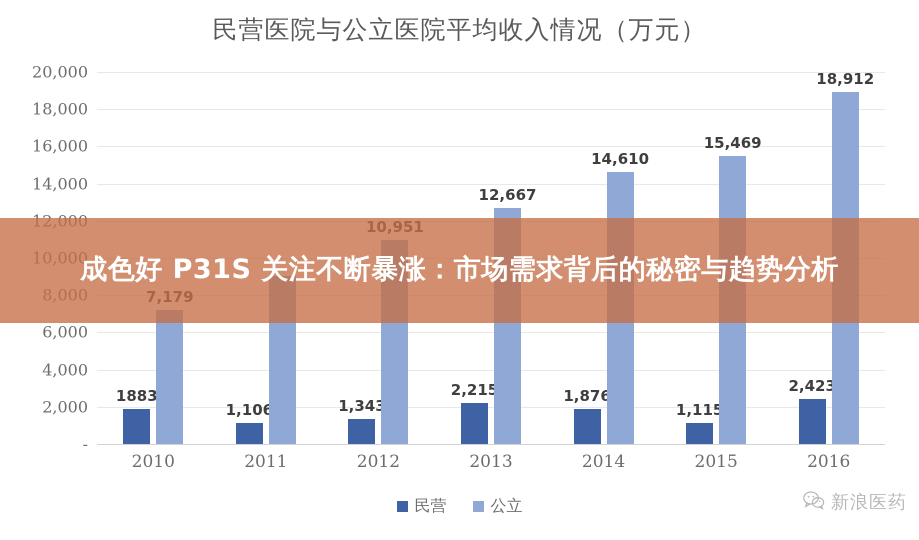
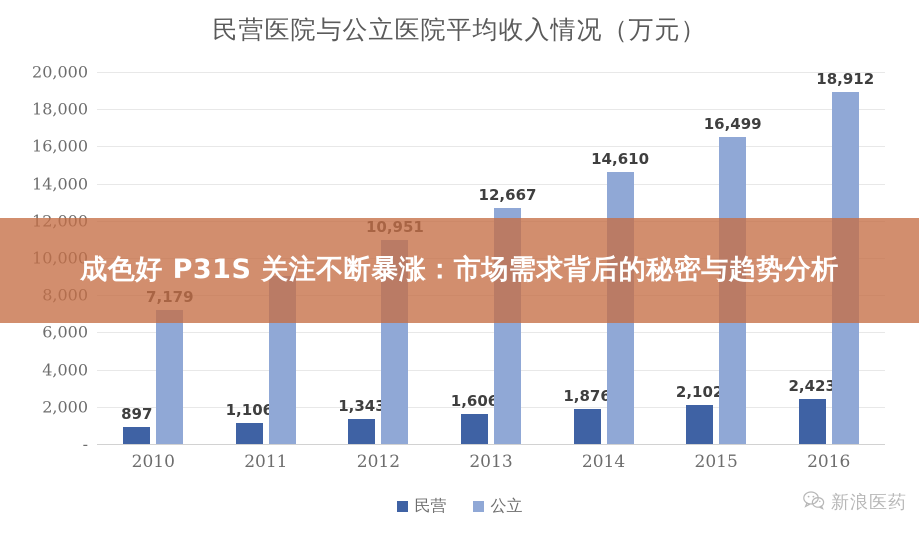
民营/2010: 1883 -> 897
民营/2013: 2,215 -> 1,606
民营/2015: 1,115 -> 2,102
公立/2015: 15,469 -> 16,499
